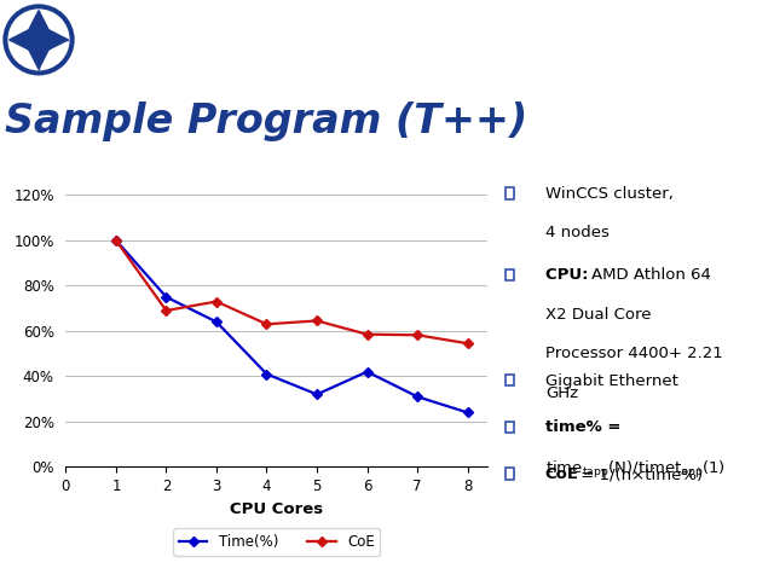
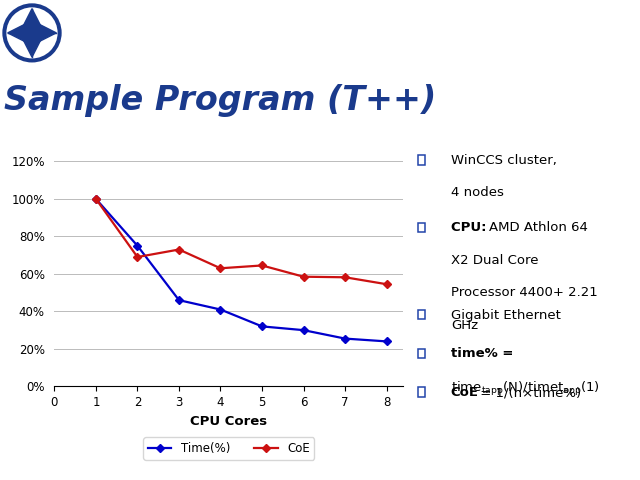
Time(%)/3: 64% -> 46%
Time(%)/6: 42% -> 30%
Time(%)/7: 31% -> 26%
